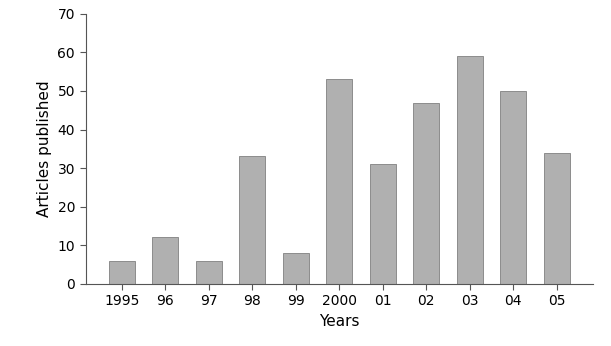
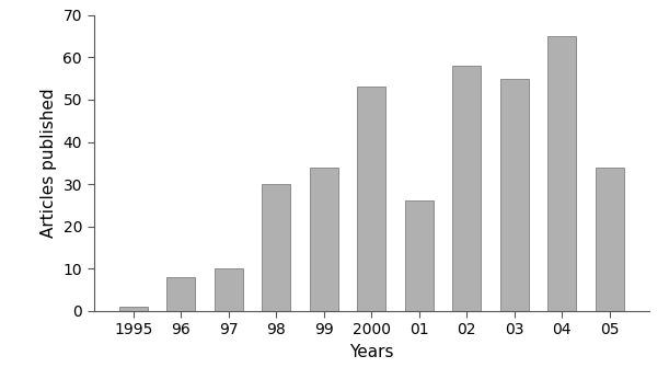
1995: 6 -> 1
96: 12 -> 8
97: 6 -> 10
98: 33 -> 30
99: 8 -> 34
01: 31 -> 26
02: 47 -> 58
03: 59 -> 55
04: 50 -> 65
